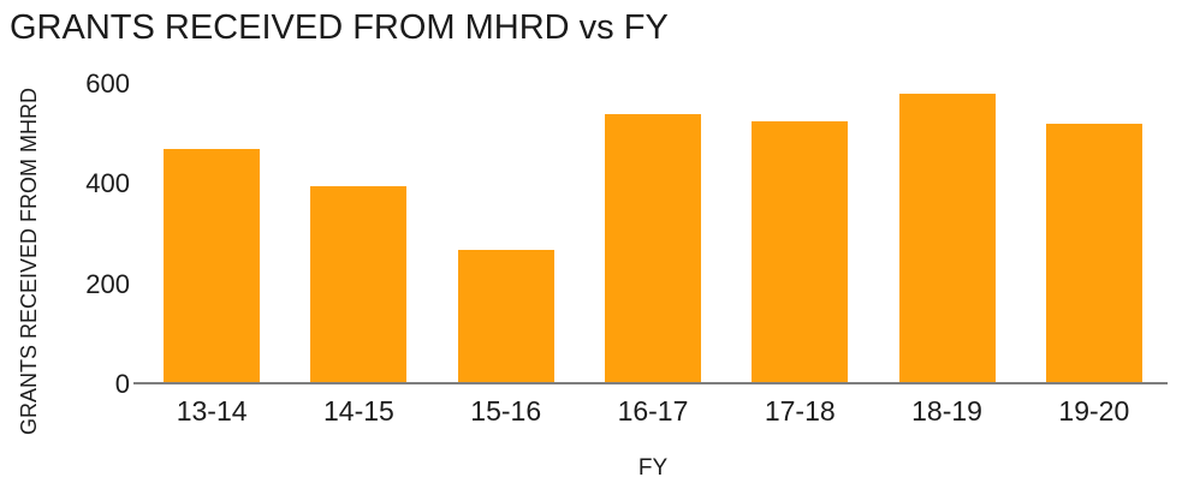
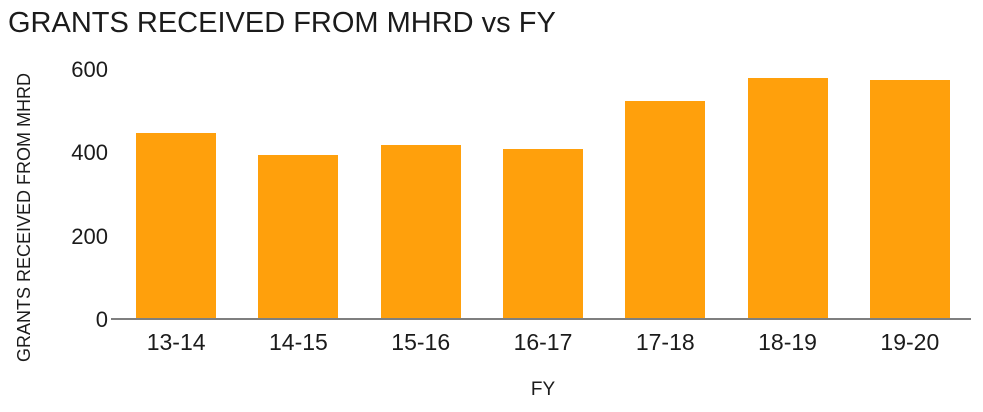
13-14: 470 -> 450
15-16: 270 -> 420
16-17: 540 -> 410
19-20: 520 -> 580
